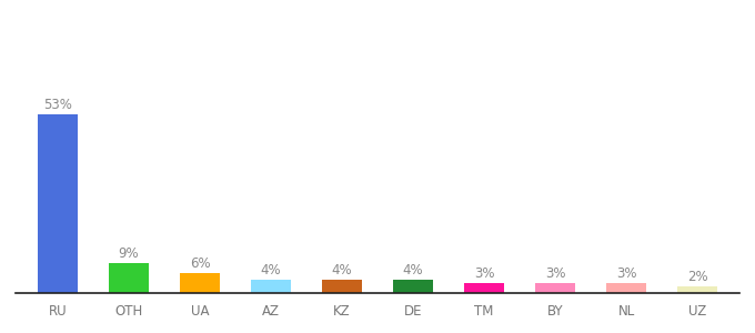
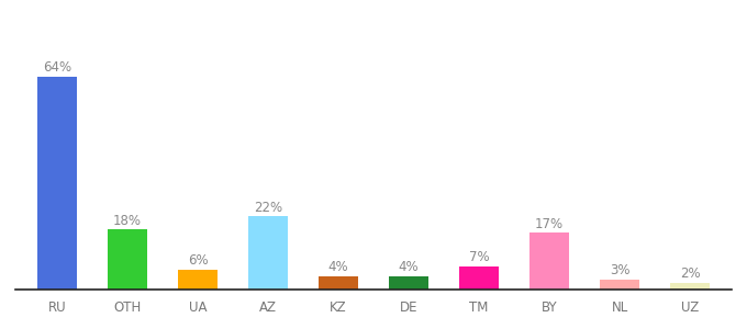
RU: 53% -> 64%
OTH: 9% -> 18%
AZ: 4% -> 22%
TM: 3% -> 7%
BY: 3% -> 17%
